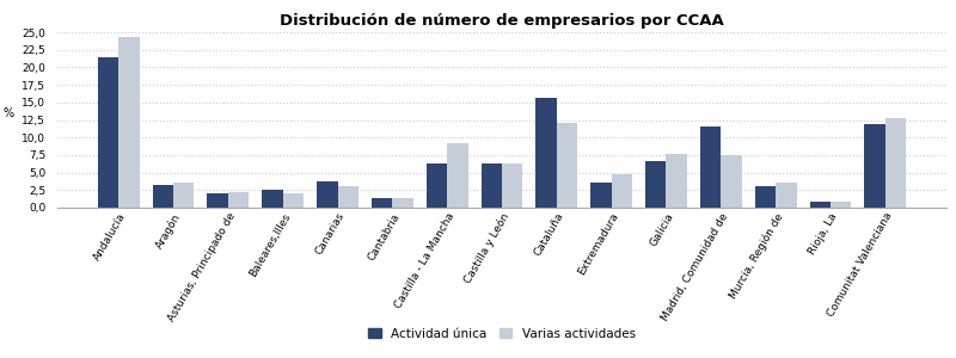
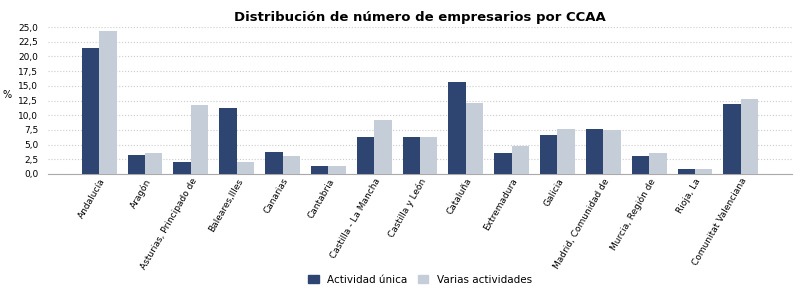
Varias actividades/Asturias, Principado de: 2,2 -> 11,8
Actividad única/Baleares,Illes: 2,5 -> 11,2
Actividad única/Madrid, Comunidad de: 11,5 -> 7,6
